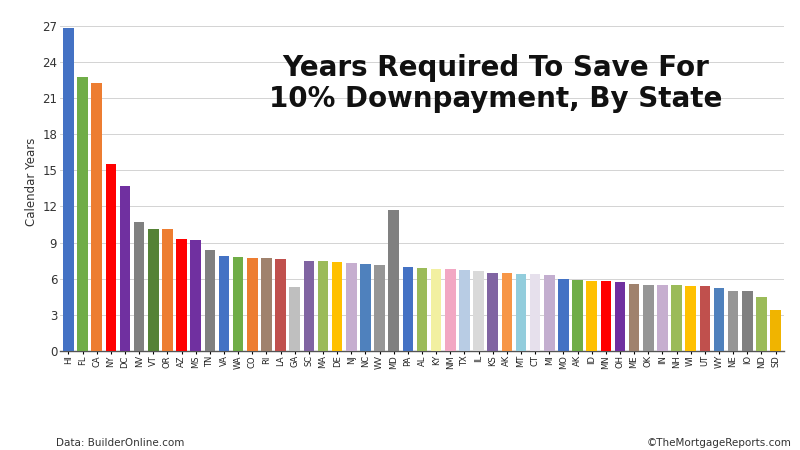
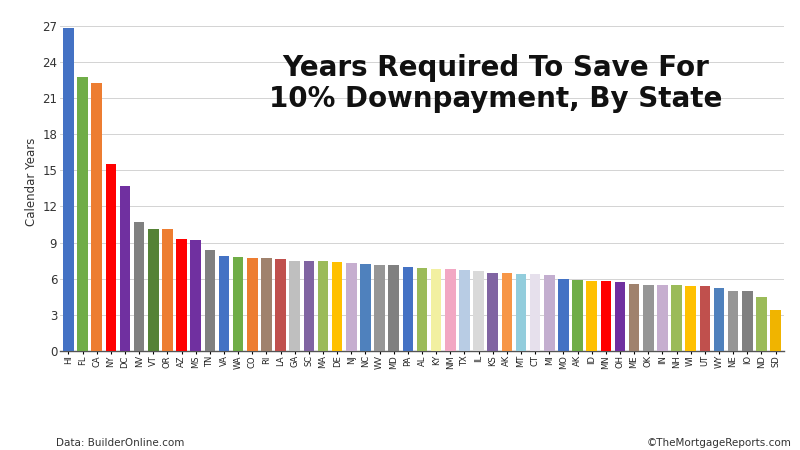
GA: 5.3 -> 7.5
MD: 11.7 -> 7.1
